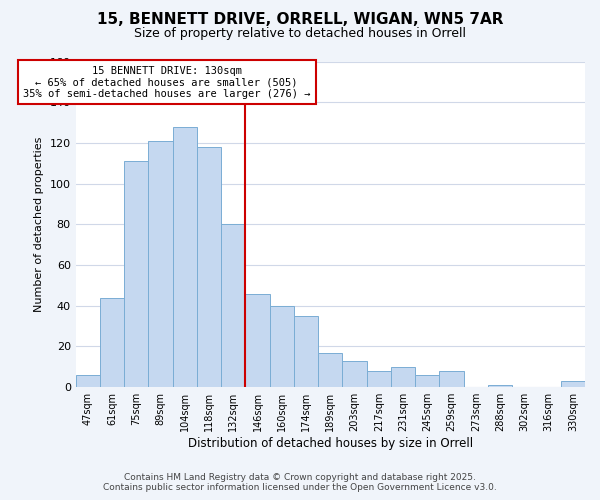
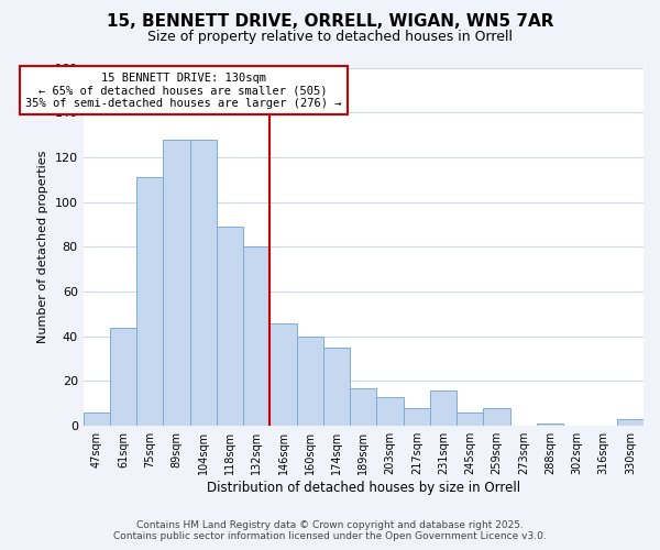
89sqm: 121 -> 128
118sqm: 118 -> 89
231sqm: 10 -> 16
